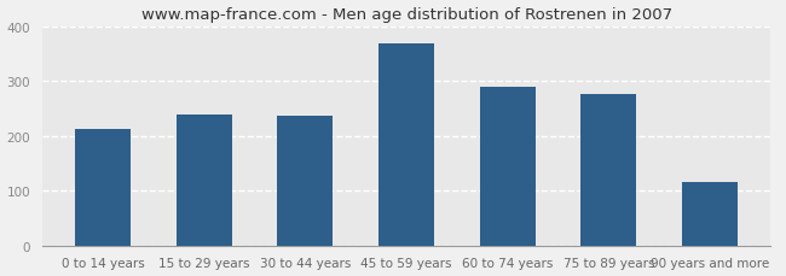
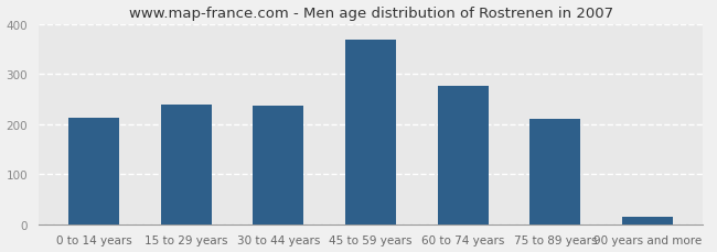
60 to 74 years: 290 -> 275
75 to 89 years: 275 -> 211
90 years and more: 115 -> 15
